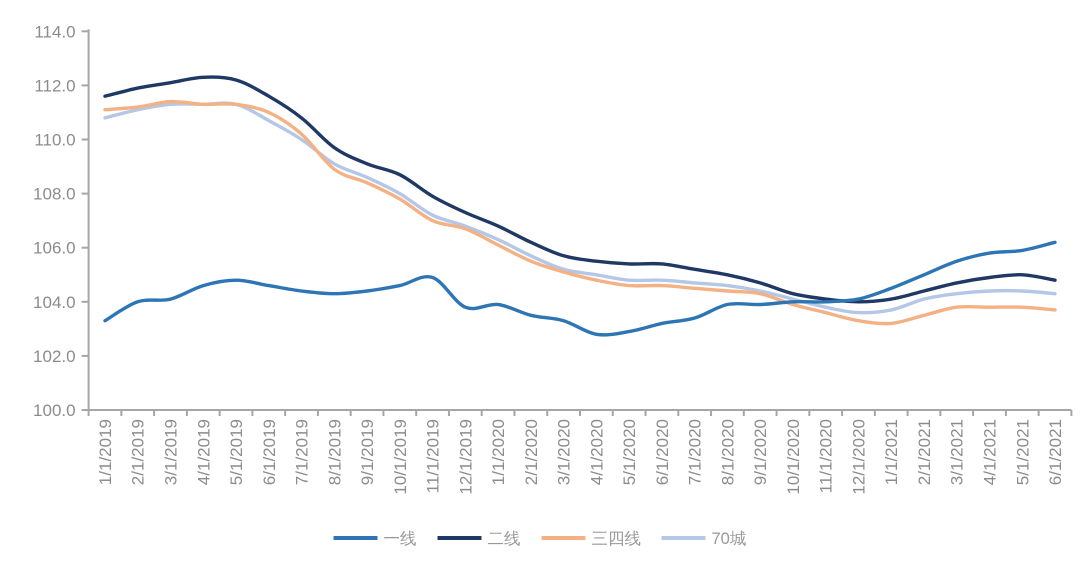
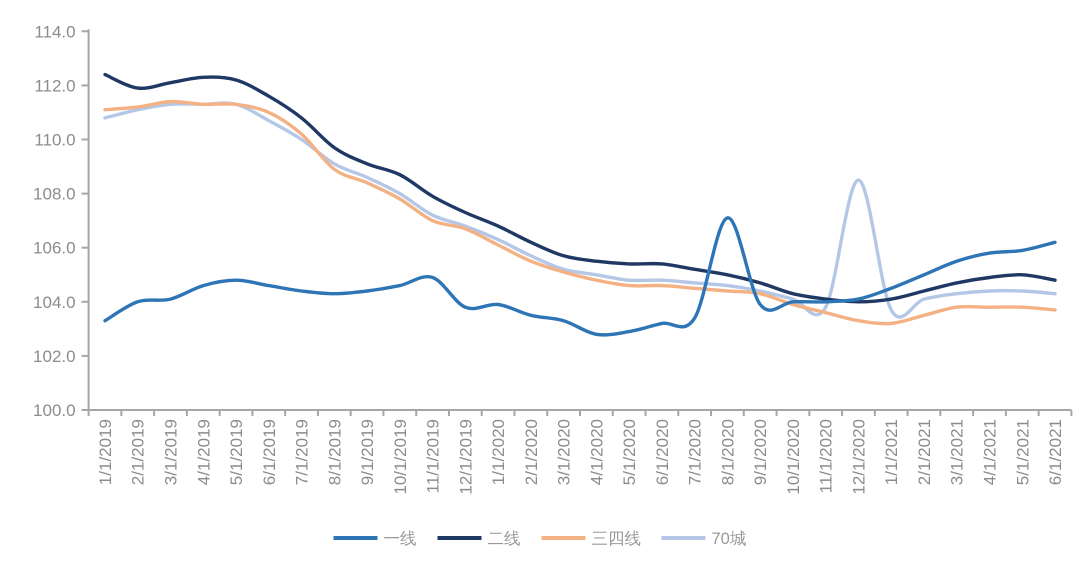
二线/1/1/2019: 111.6 -> 112.4
一线/8/1/2020: 103.9 -> 107.1
70城/12/1/2020: 103.6 -> 108.5
